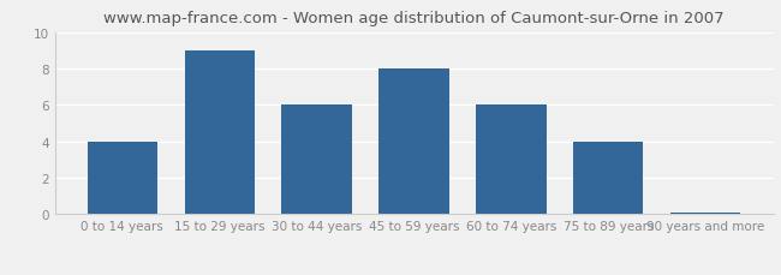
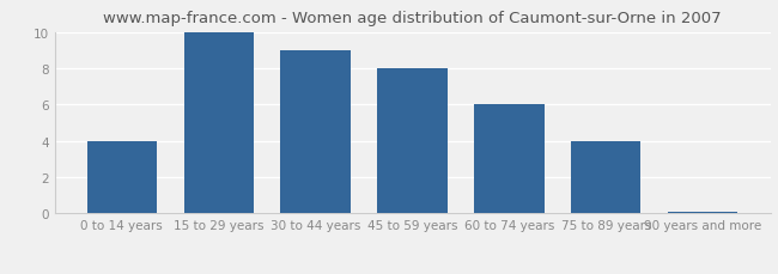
15 to 29 years: 9.0 -> 10.0
30 to 44 years: 6.0 -> 9.0
